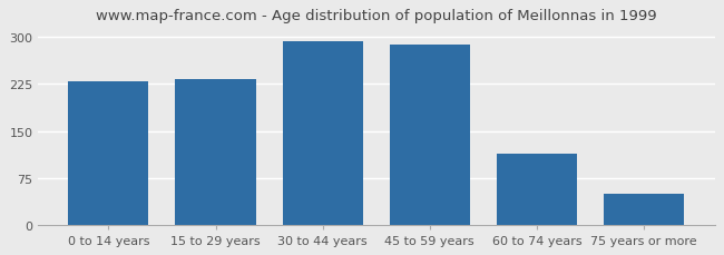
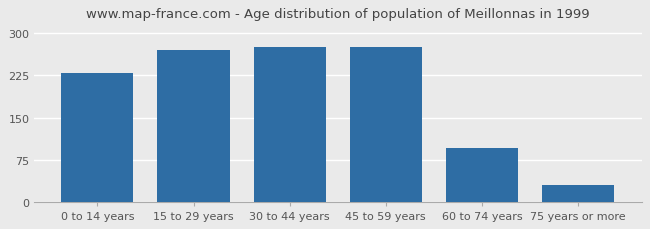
15 to 29 years: 233 -> 270
30 to 44 years: 292 -> 274
45 to 59 years: 288 -> 274
60 to 74 years: 113 -> 96
75 years or more: 50 -> 30
